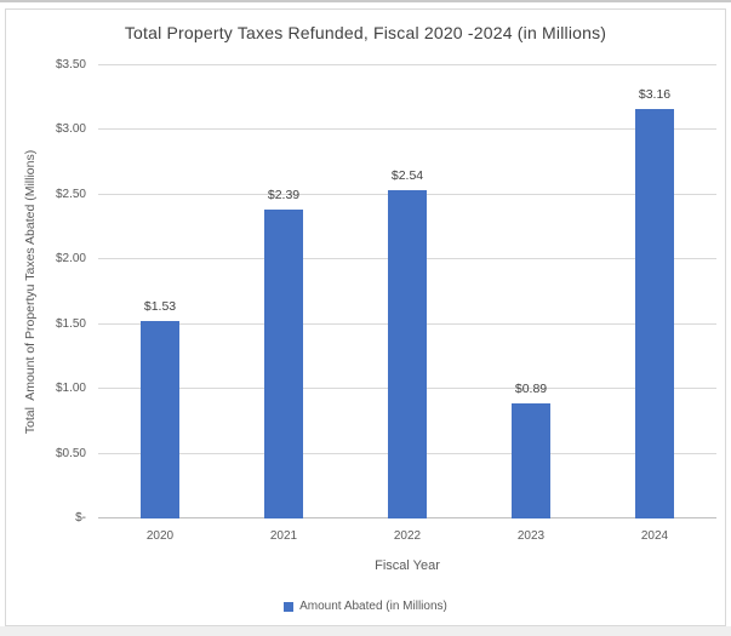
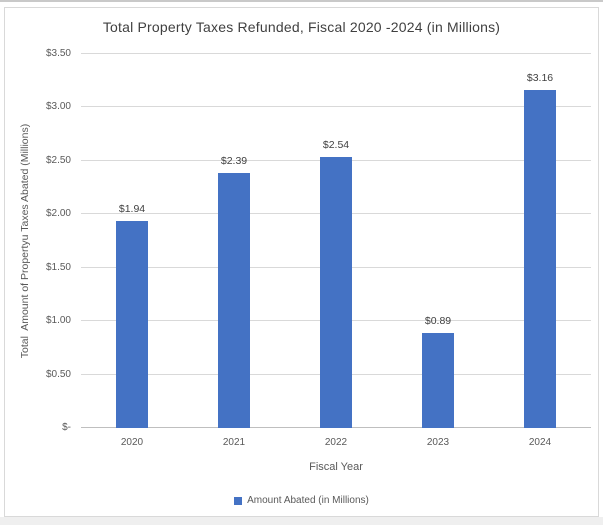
2020: $1.53 -> $1.94
